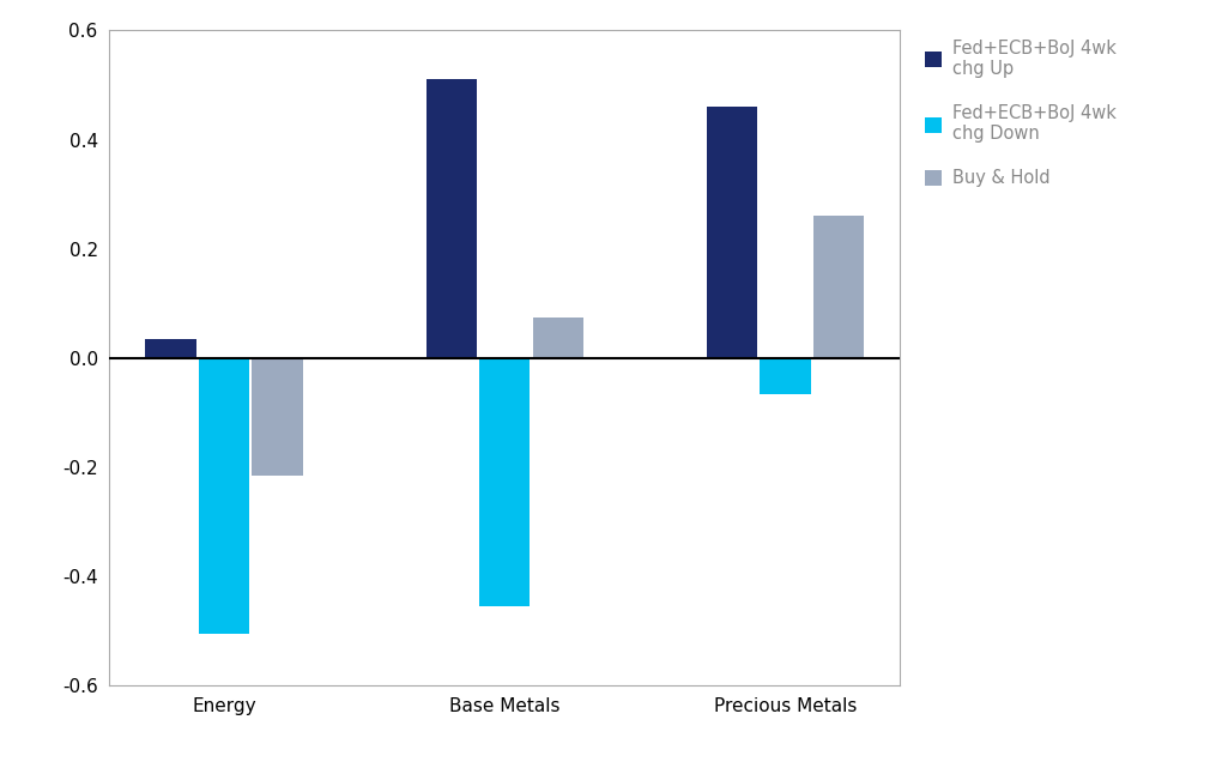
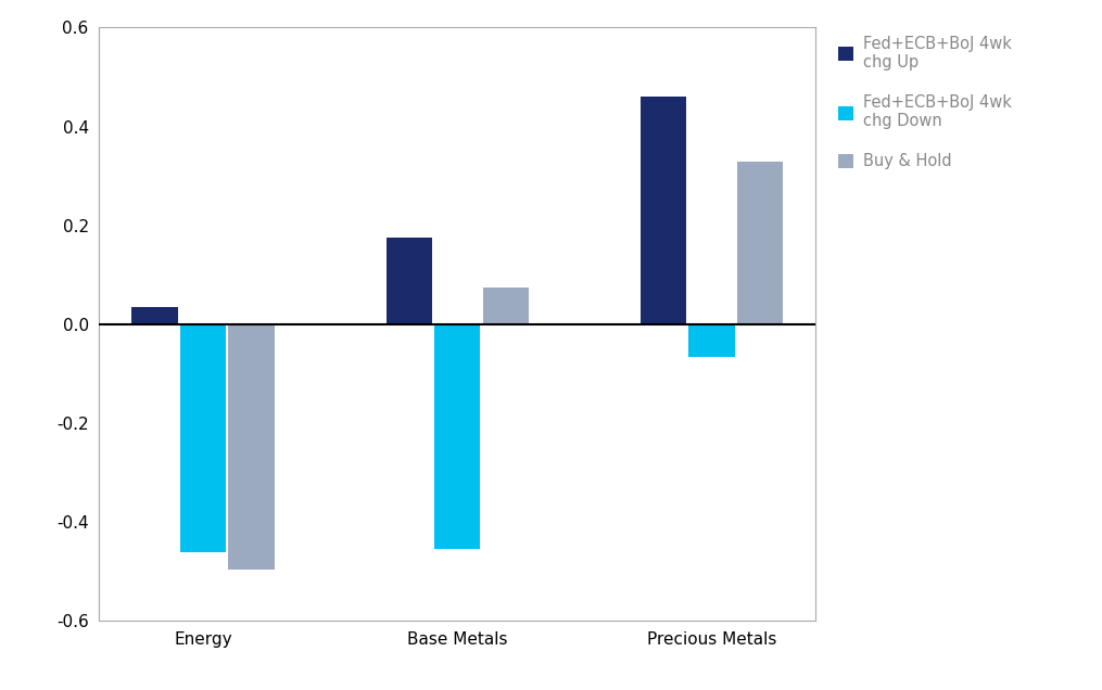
Fed+ECB+BoJ 4wk chg Down/Energy: -0.505 -> -0.460
Buy & Hold/Energy: -0.215 -> -0.495
Fed+ECB+BoJ 4wk chg Up/Base Metals: 0.510 -> 0.175
Buy & Hold/Precious Metals: 0.260 -> 0.330
